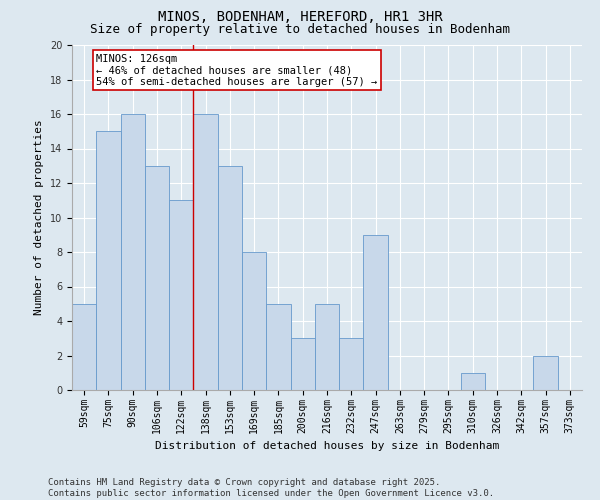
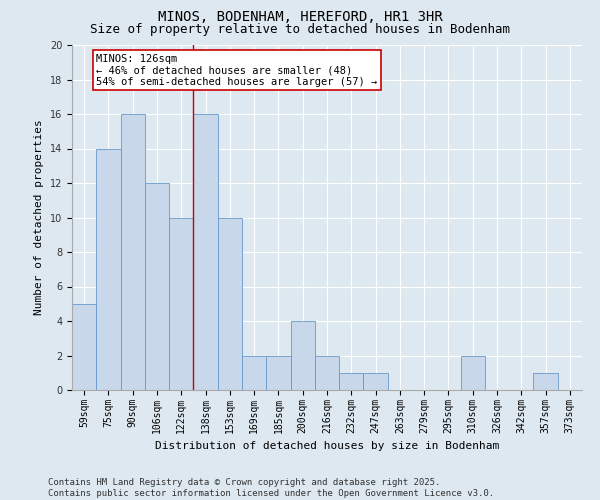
75sqm: 15 -> 14
106sqm: 13 -> 12
122sqm: 11 -> 10
153sqm: 13 -> 10
169sqm: 8 -> 2
185sqm: 5 -> 2
200sqm: 3 -> 4
216sqm: 5 -> 2
232sqm: 3 -> 1
247sqm: 9 -> 1
310sqm: 1 -> 2
357sqm: 2 -> 1
